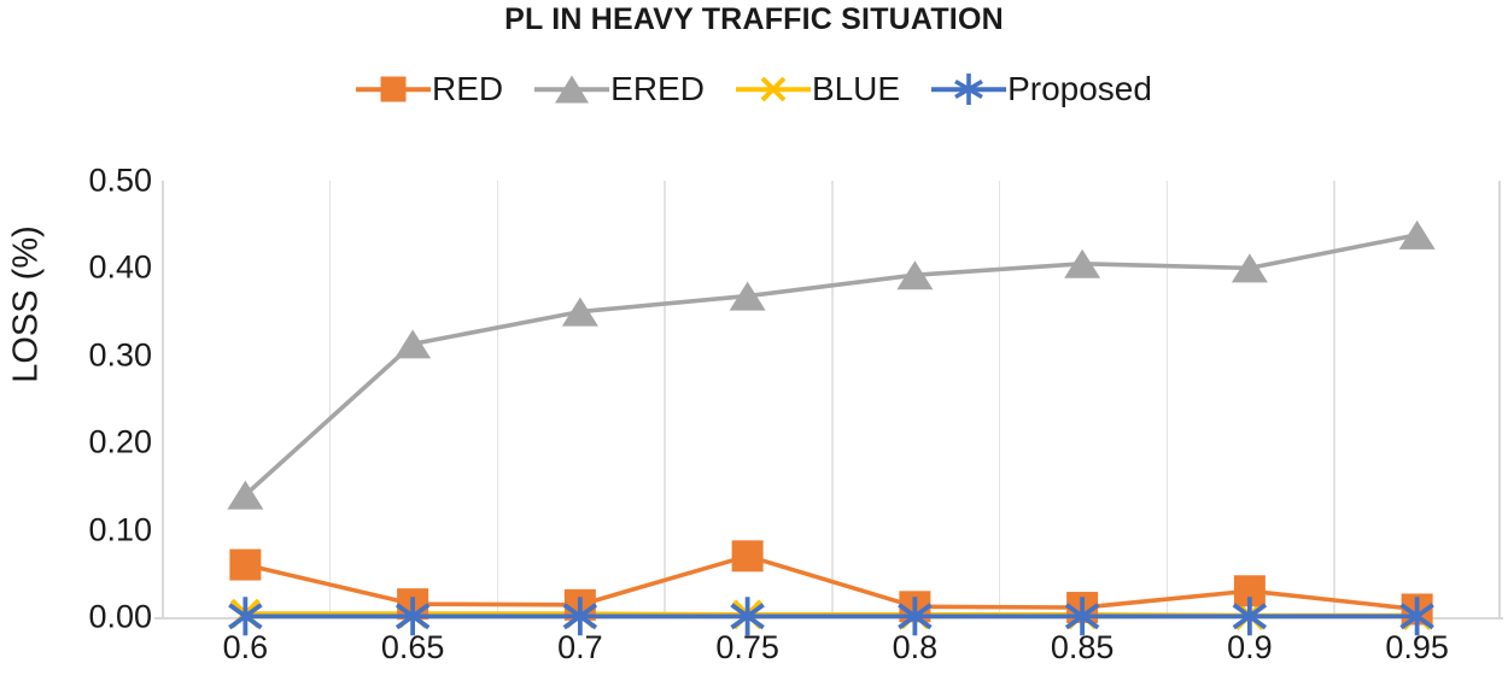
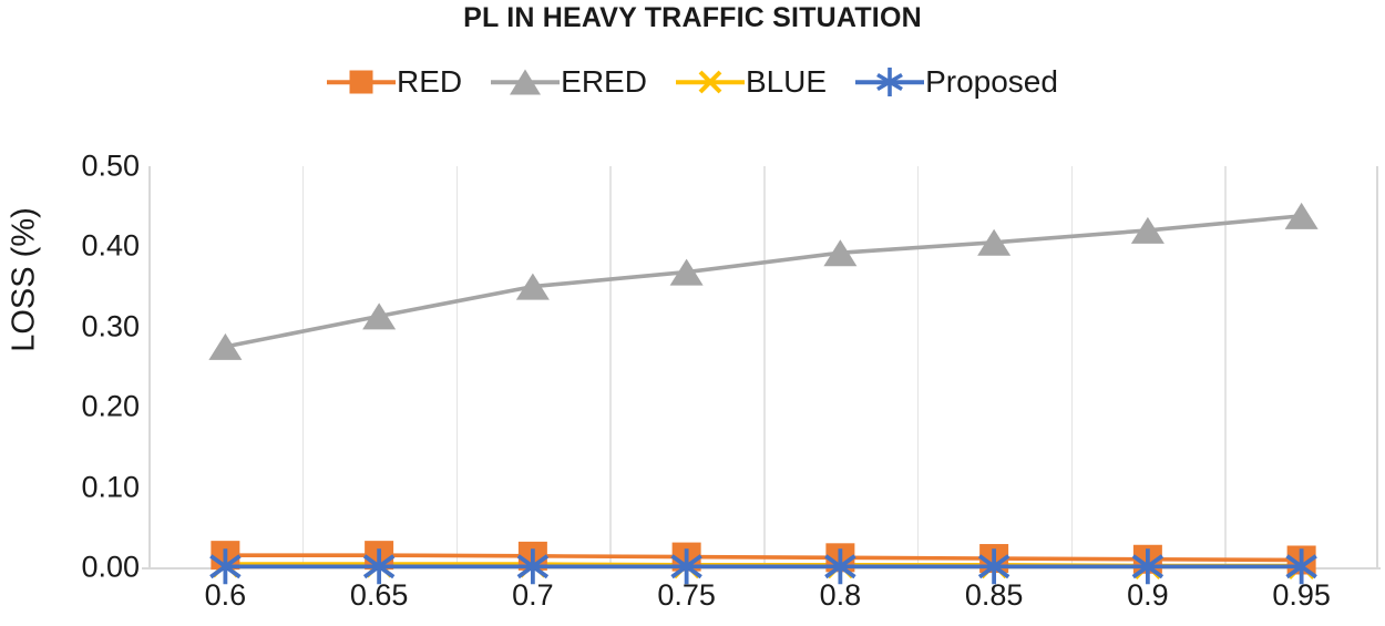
RED/0.6: 0.06 -> 0.01
ERED/0.6: 0.14 -> 0.28
RED/0.75: 0.07 -> 0.01
RED/0.9: 0.03 -> 0.01
ERED/0.9: 0.40 -> 0.42
